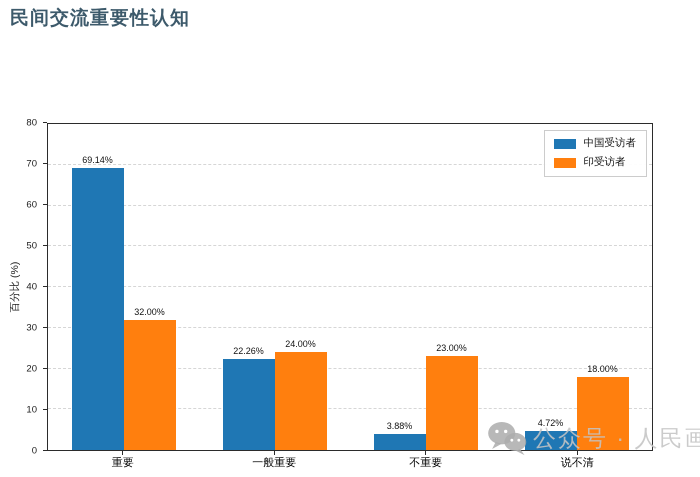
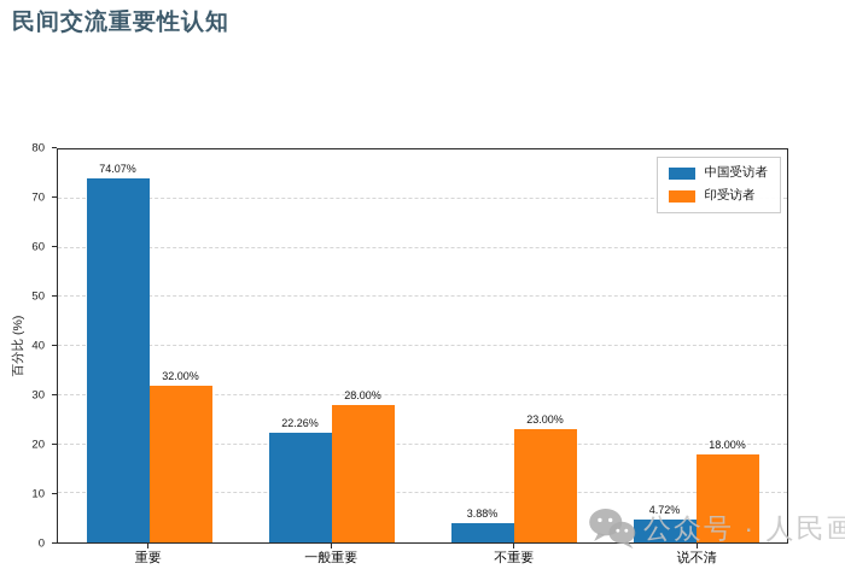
中国受访者/重要: 69.14% -> 74.07%
印受访者/一般重要: 24.00% -> 28.00%
